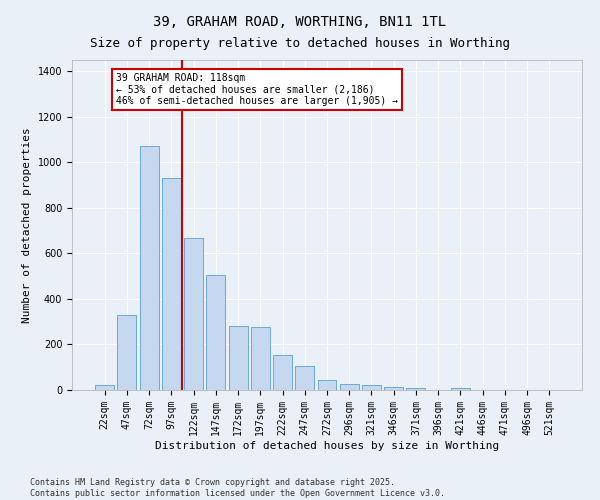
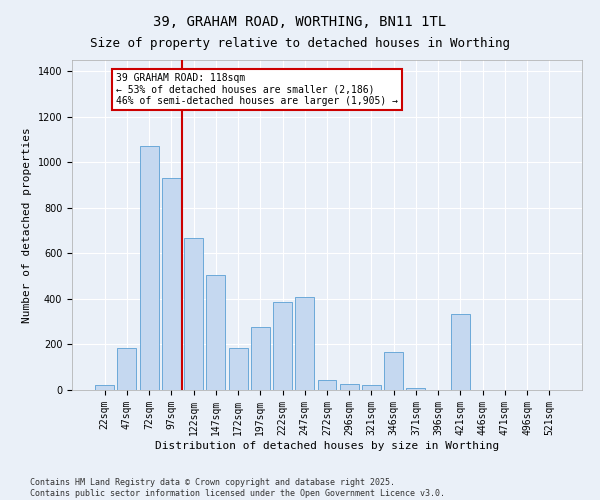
47sqm: 330 -> 185
172sqm: 280 -> 185
222sqm: 155 -> 385
247sqm: 105 -> 410
346sqm: 15 -> 165
421sqm: 8 -> 335
